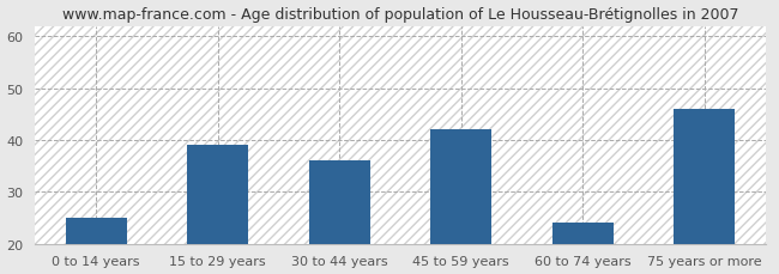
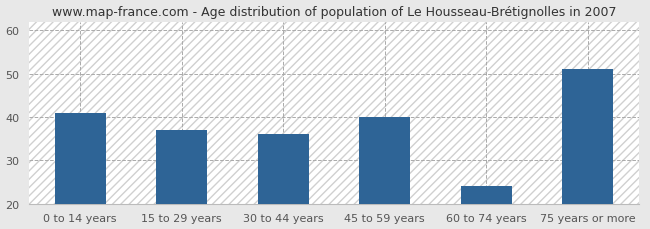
0 to 14 years: 25 -> 41
15 to 29 years: 39 -> 37
45 to 59 years: 42 -> 40
75 years or more: 46 -> 51
